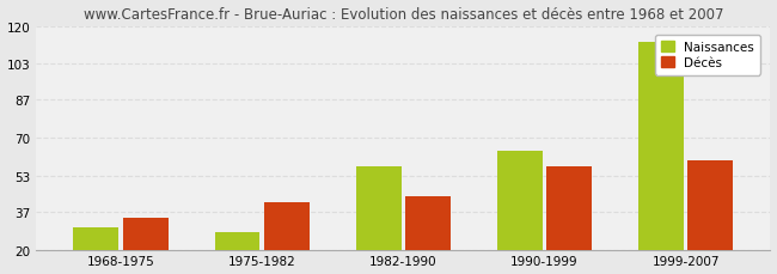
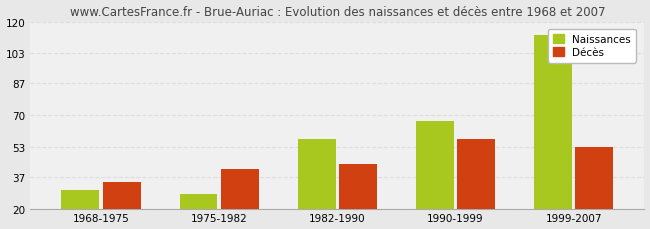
Naissances/1990-1999: 64 -> 67
Décès/1999-2007: 60 -> 53
